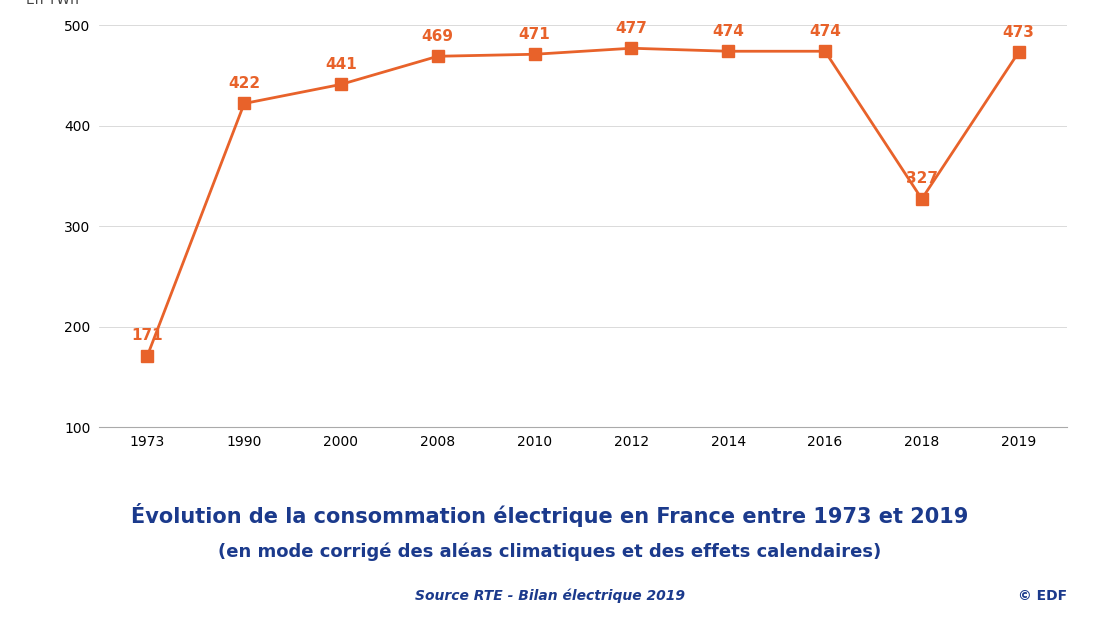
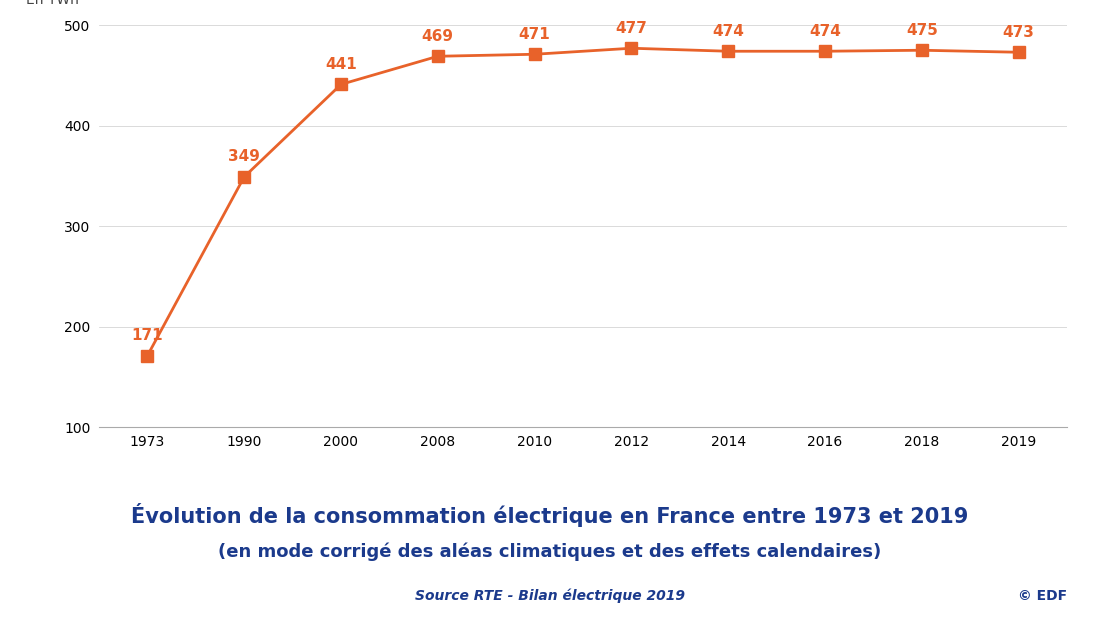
1990: 422 -> 349
2018: 327 -> 475
